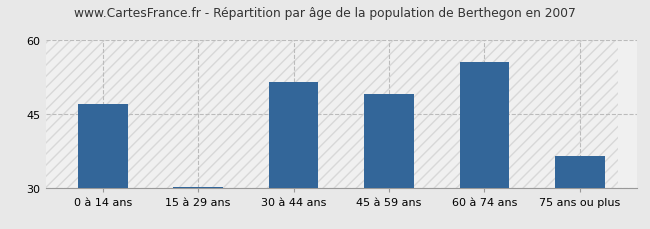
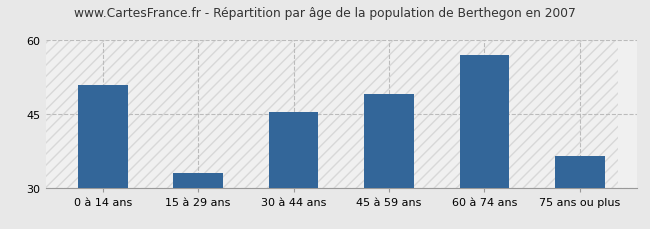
0 à 14 ans: 47.0 -> 51.0
15 à 29 ans: 30.1 -> 33.0
30 à 44 ans: 51.5 -> 45.5
60 à 74 ans: 55.5 -> 57.0
